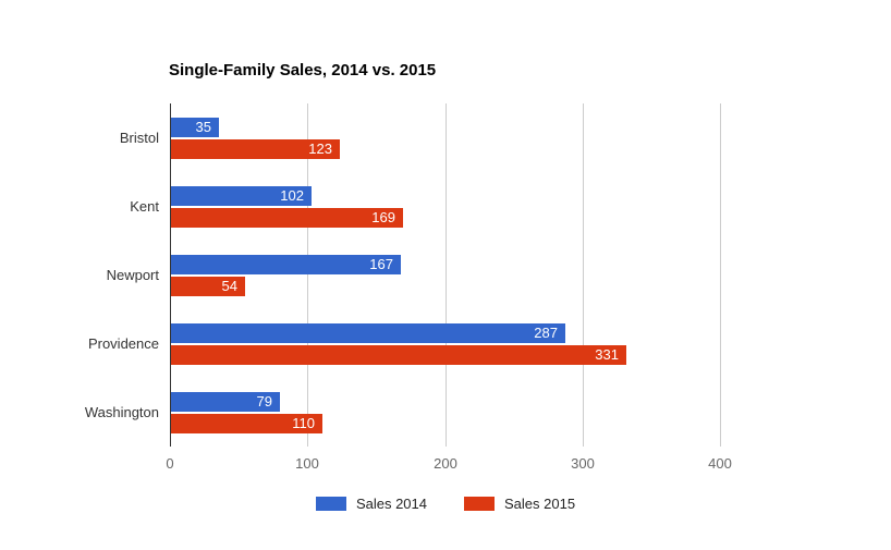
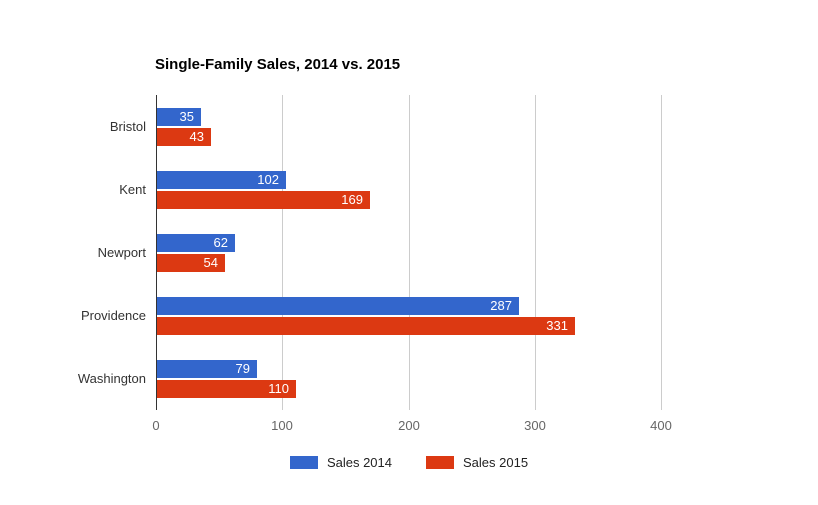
Sales 2015/Bristol: 123 -> 43
Sales 2014/Newport: 167 -> 62
